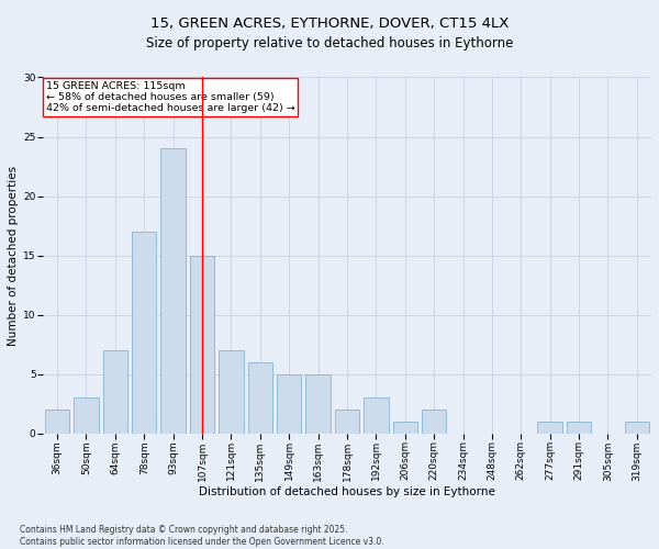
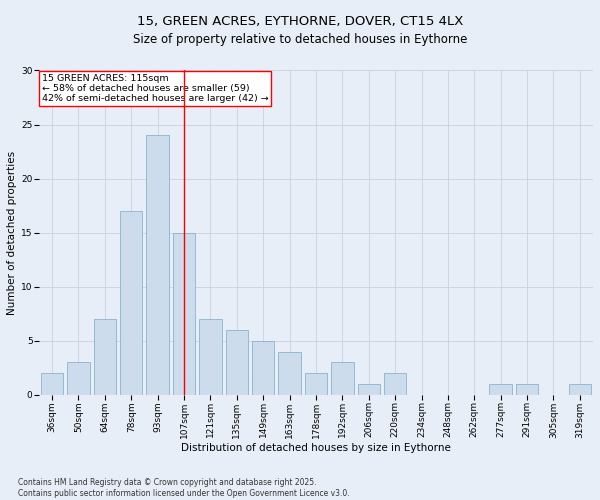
163sqm: 5 -> 4
